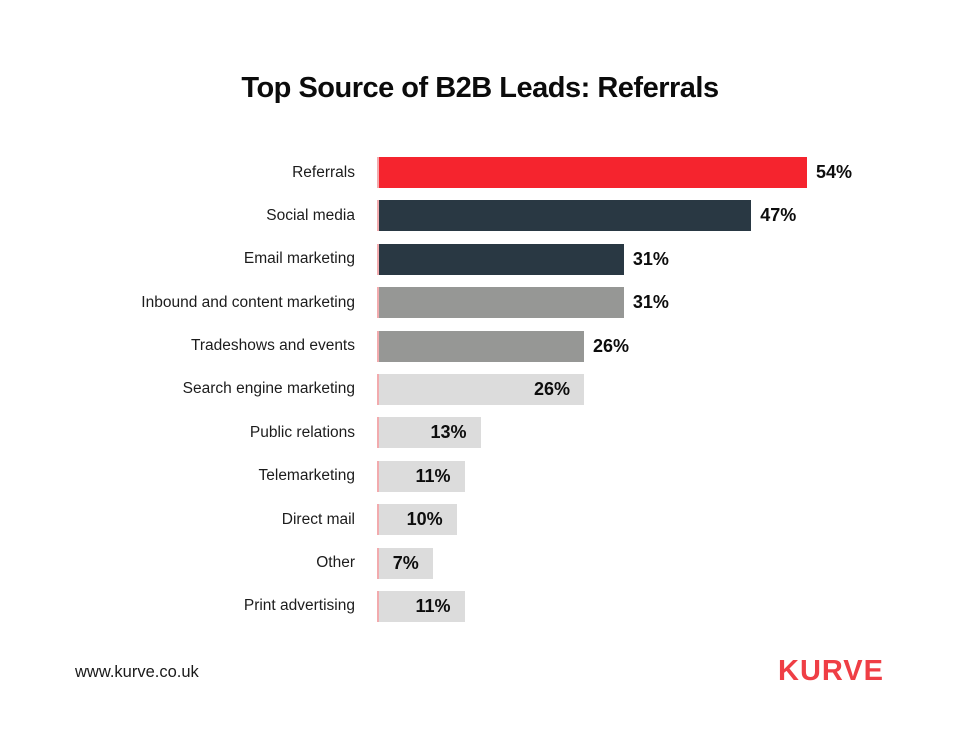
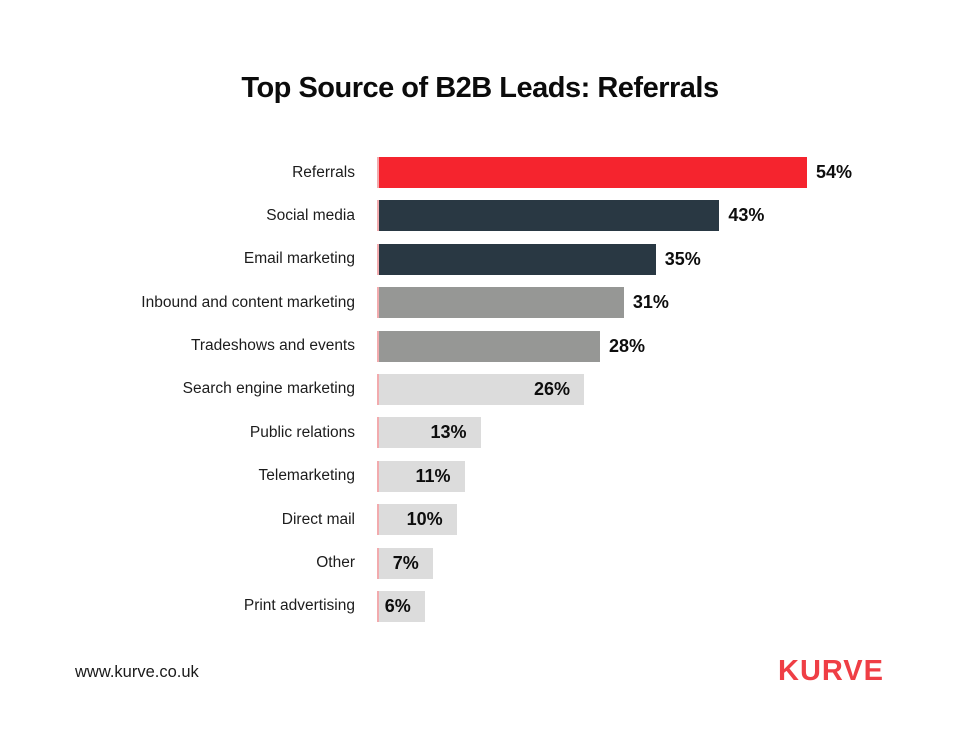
Social media: 47% -> 43%
Email marketing: 31% -> 35%
Tradeshows and events: 26% -> 28%
Print advertising: 11% -> 6%
